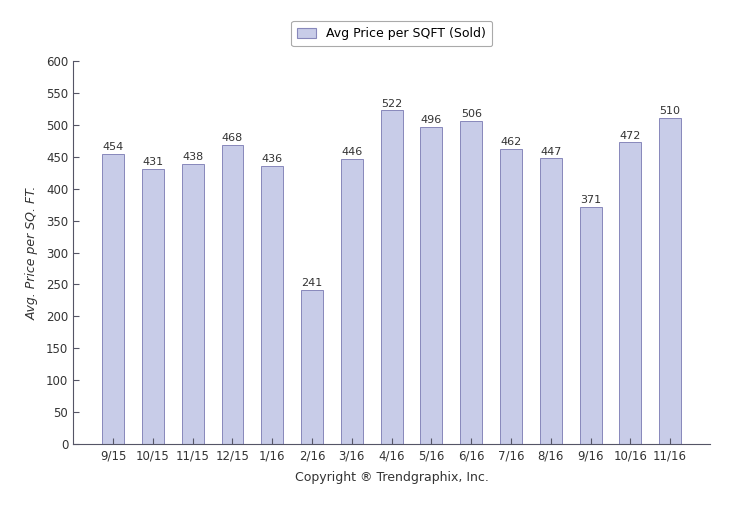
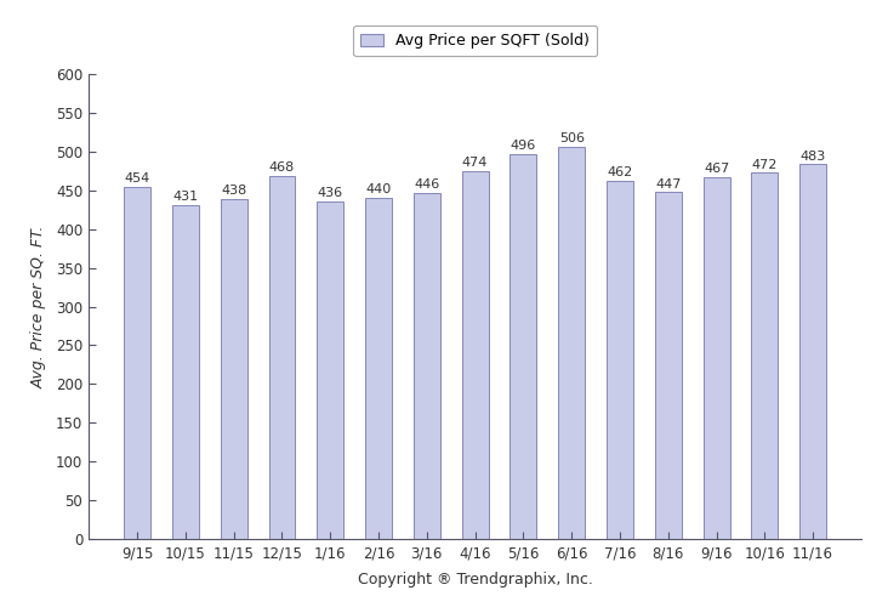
2/16: 241 -> 440
4/16: 522 -> 474
9/16: 371 -> 467
11/16: 510 -> 483
